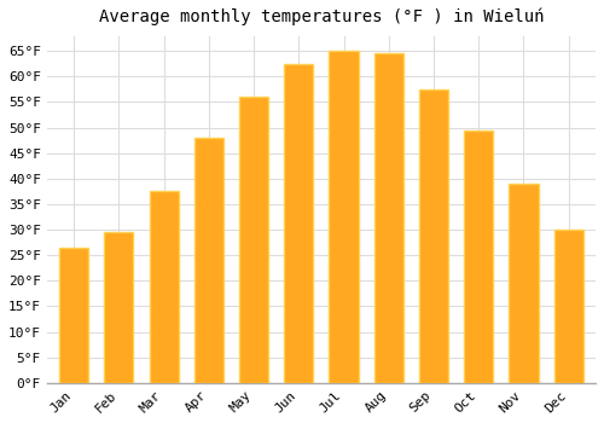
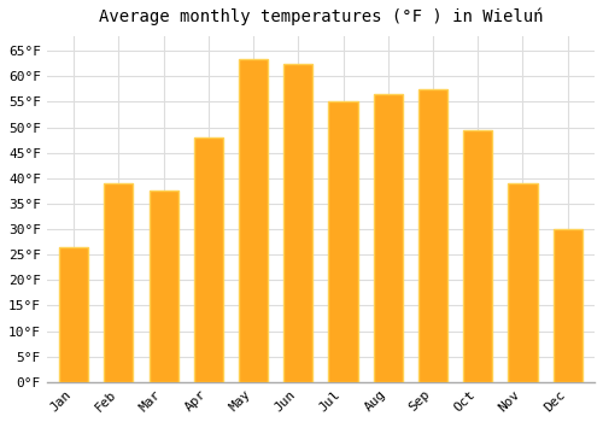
Feb: 29.5°F -> 39.0°F
May: 56.0°F -> 63.5°F
Jul: 65.0°F -> 55.0°F
Aug: 64.5°F -> 56.5°F
